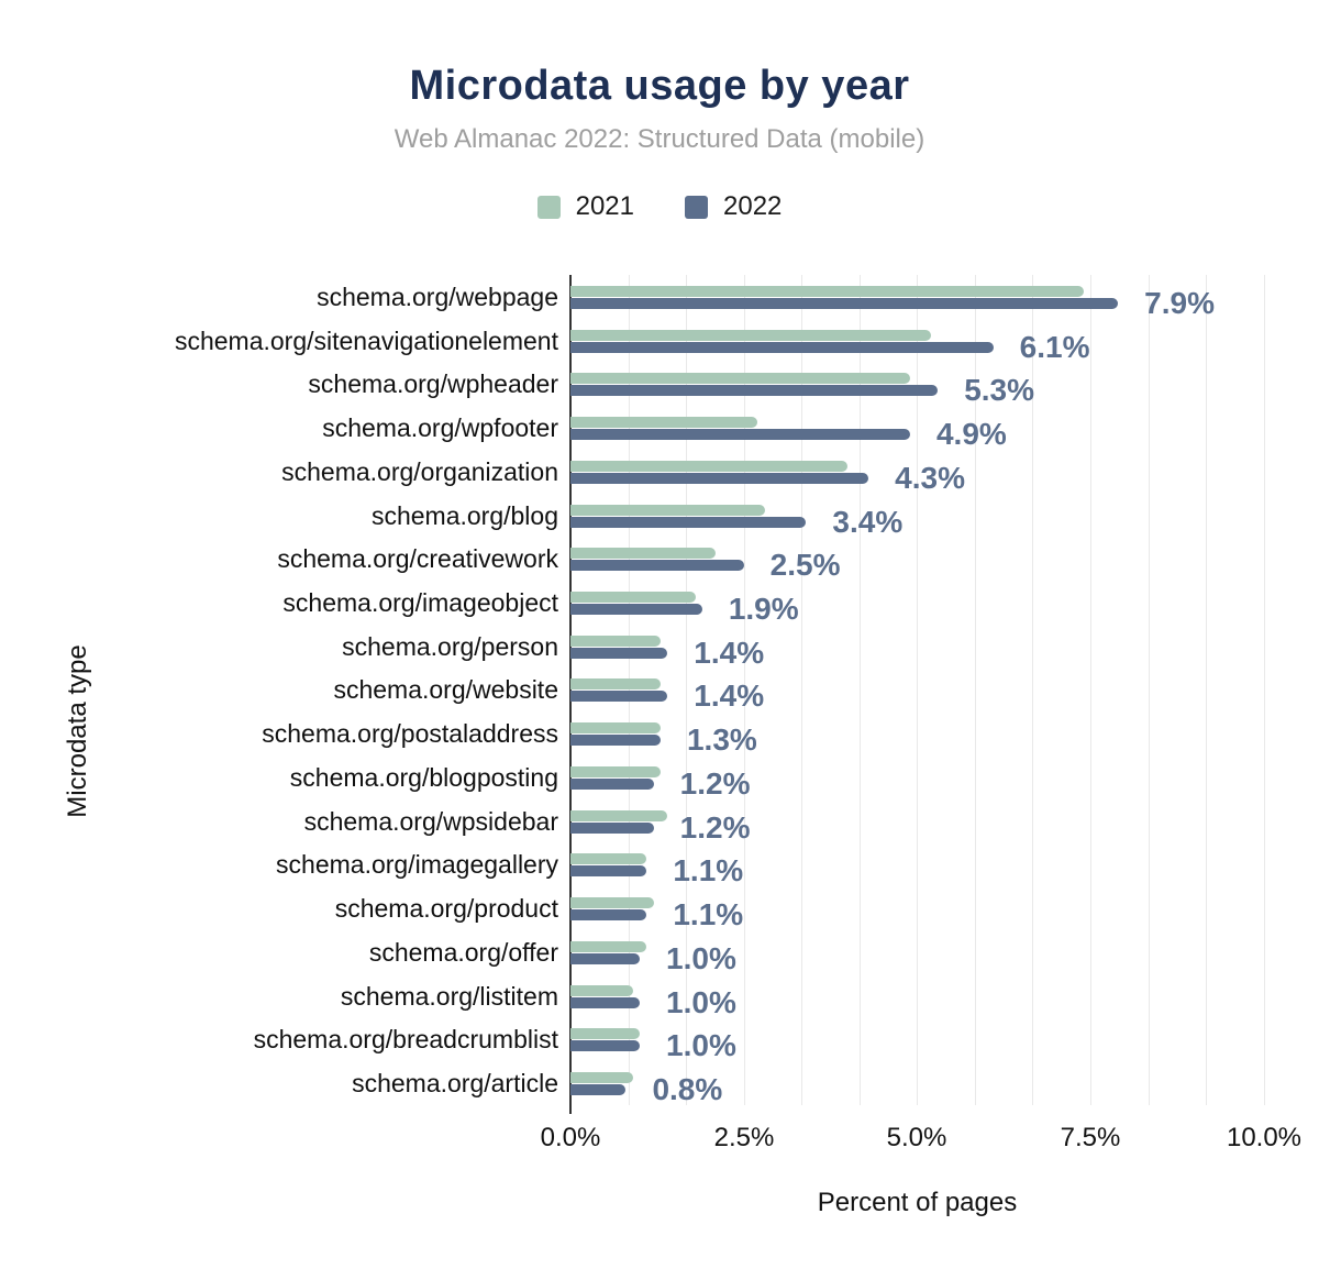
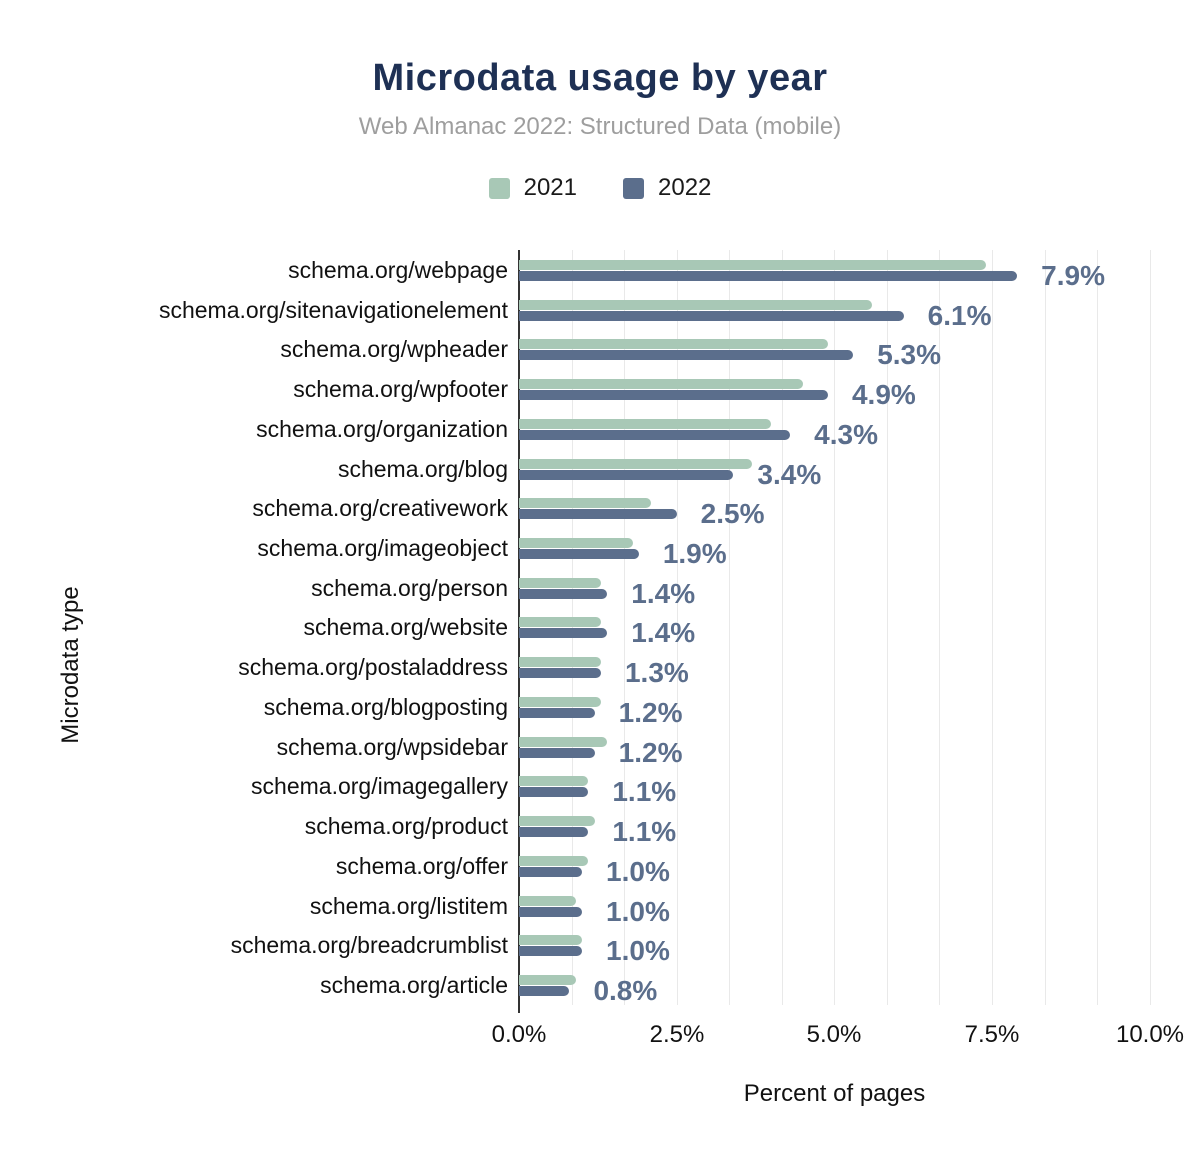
2021/schema.org/sitenavigationelement: 5.2% -> 5.6%
2021/schema.org/wpfooter: 2.7% -> 4.5%
2021/schema.org/blog: 2.8% -> 3.7%
